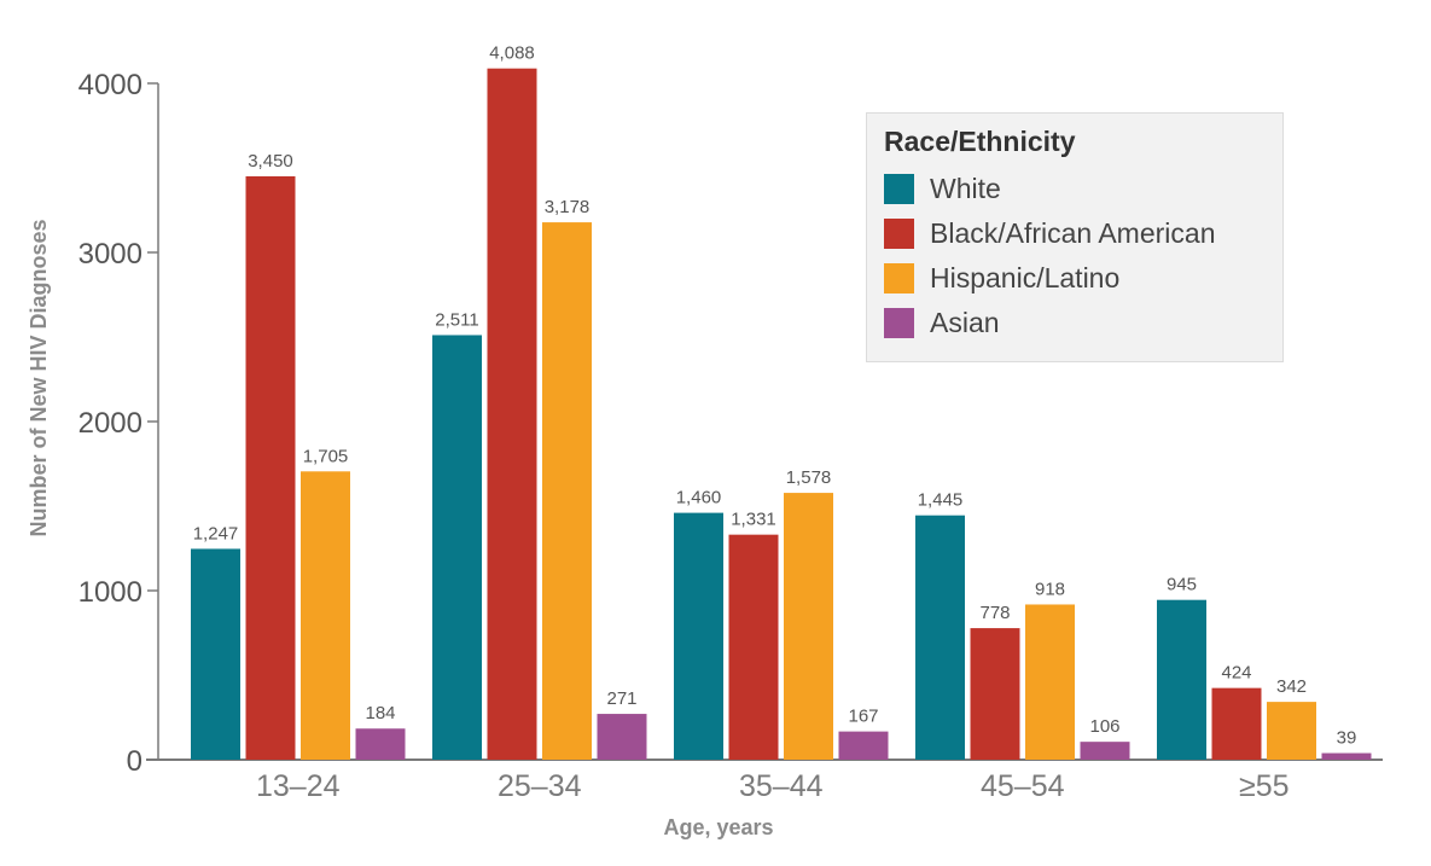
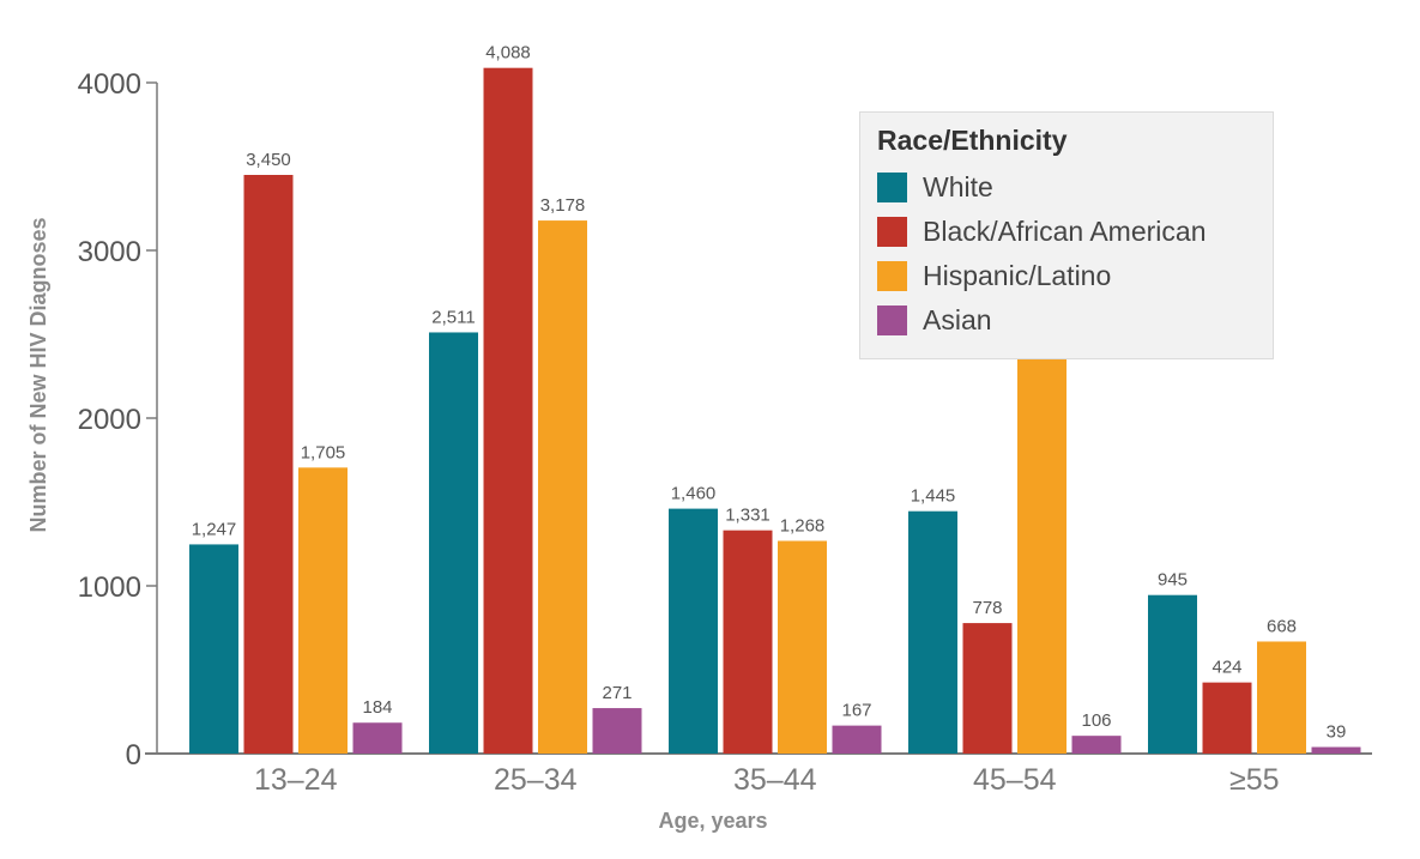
Hispanic/Latino/35–44: 1,578 -> 1,268
Hispanic/Latino/45–54: 918 -> 2370
Hispanic/Latino/≥55: 342 -> 668
